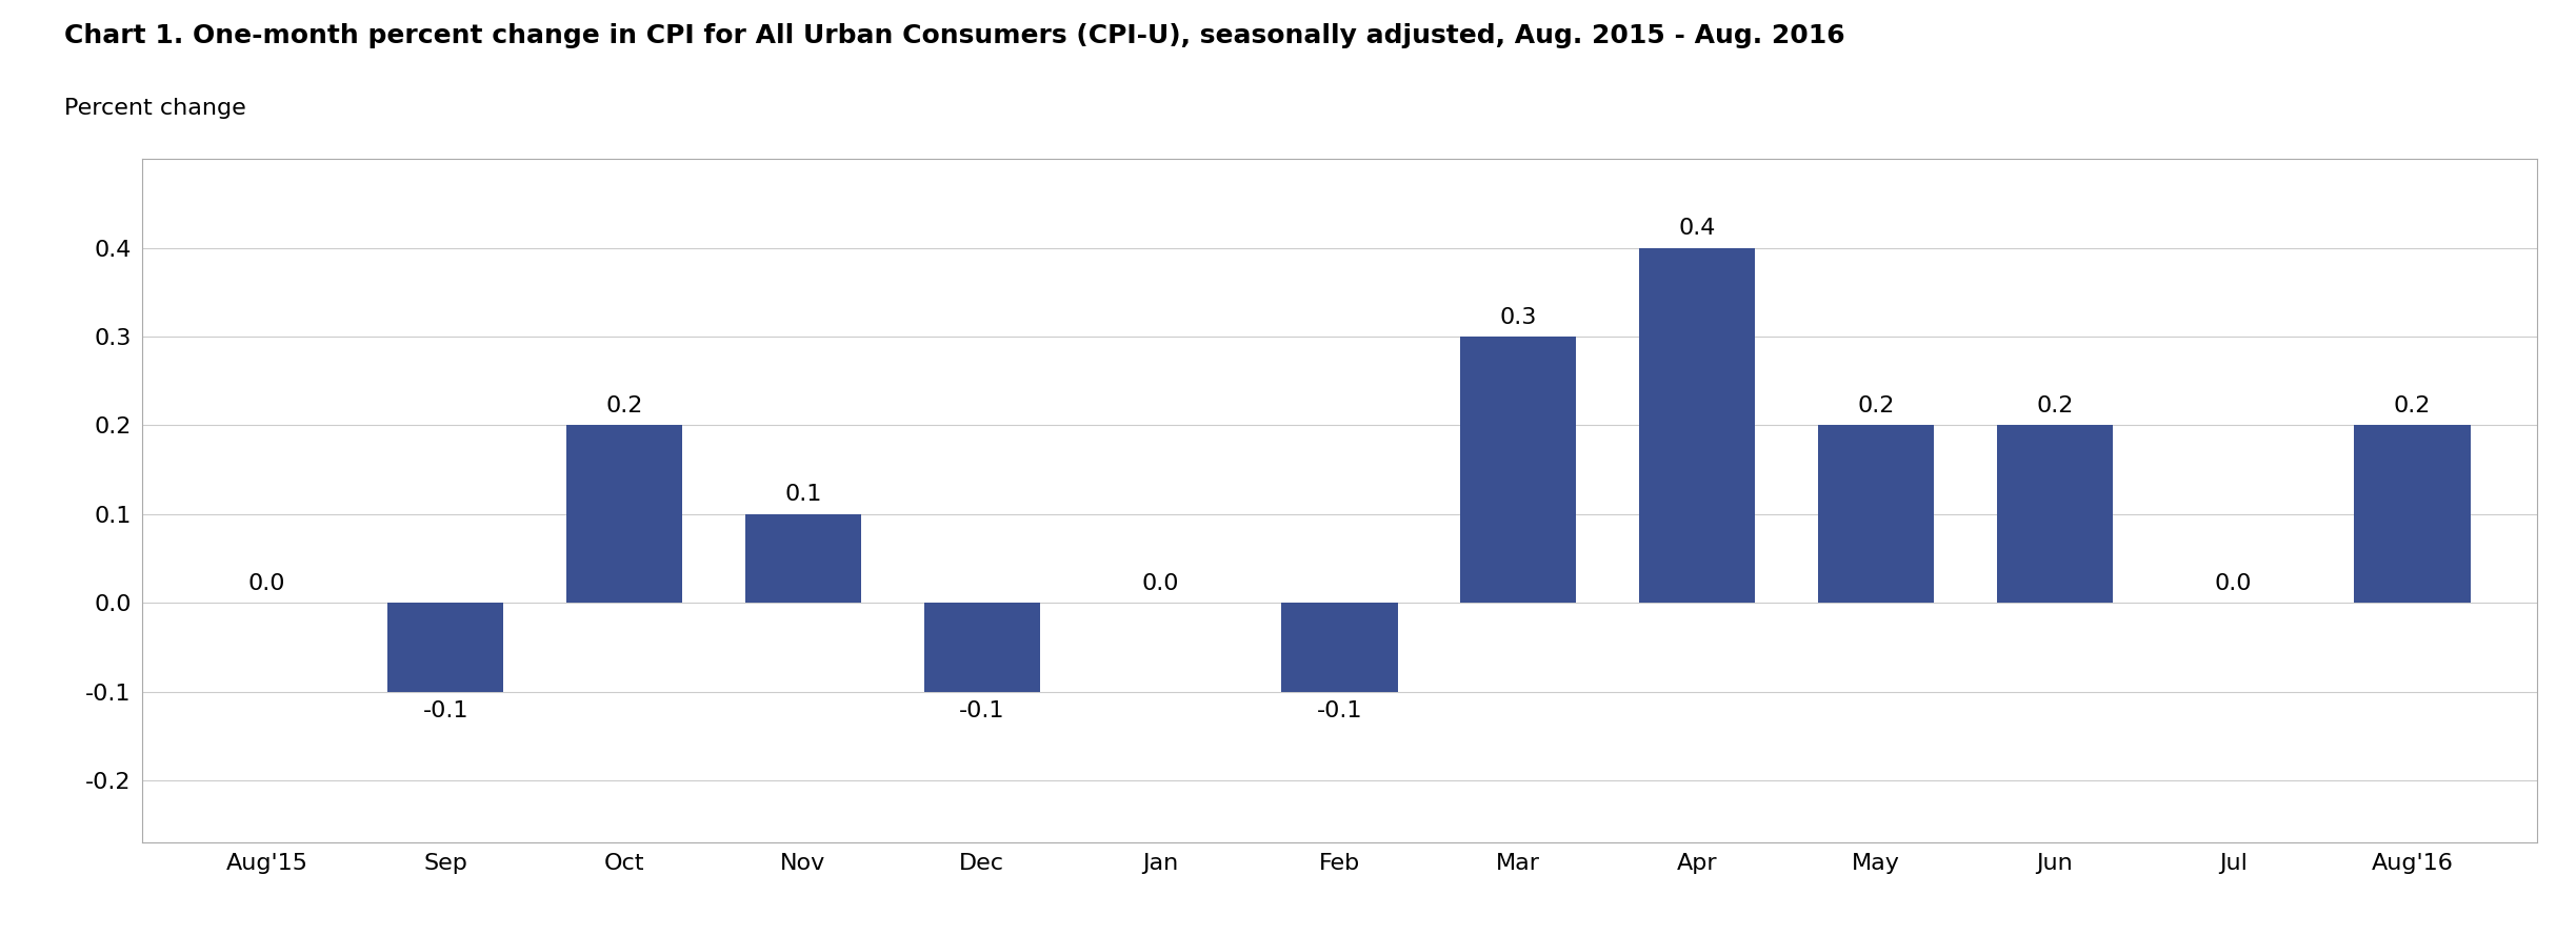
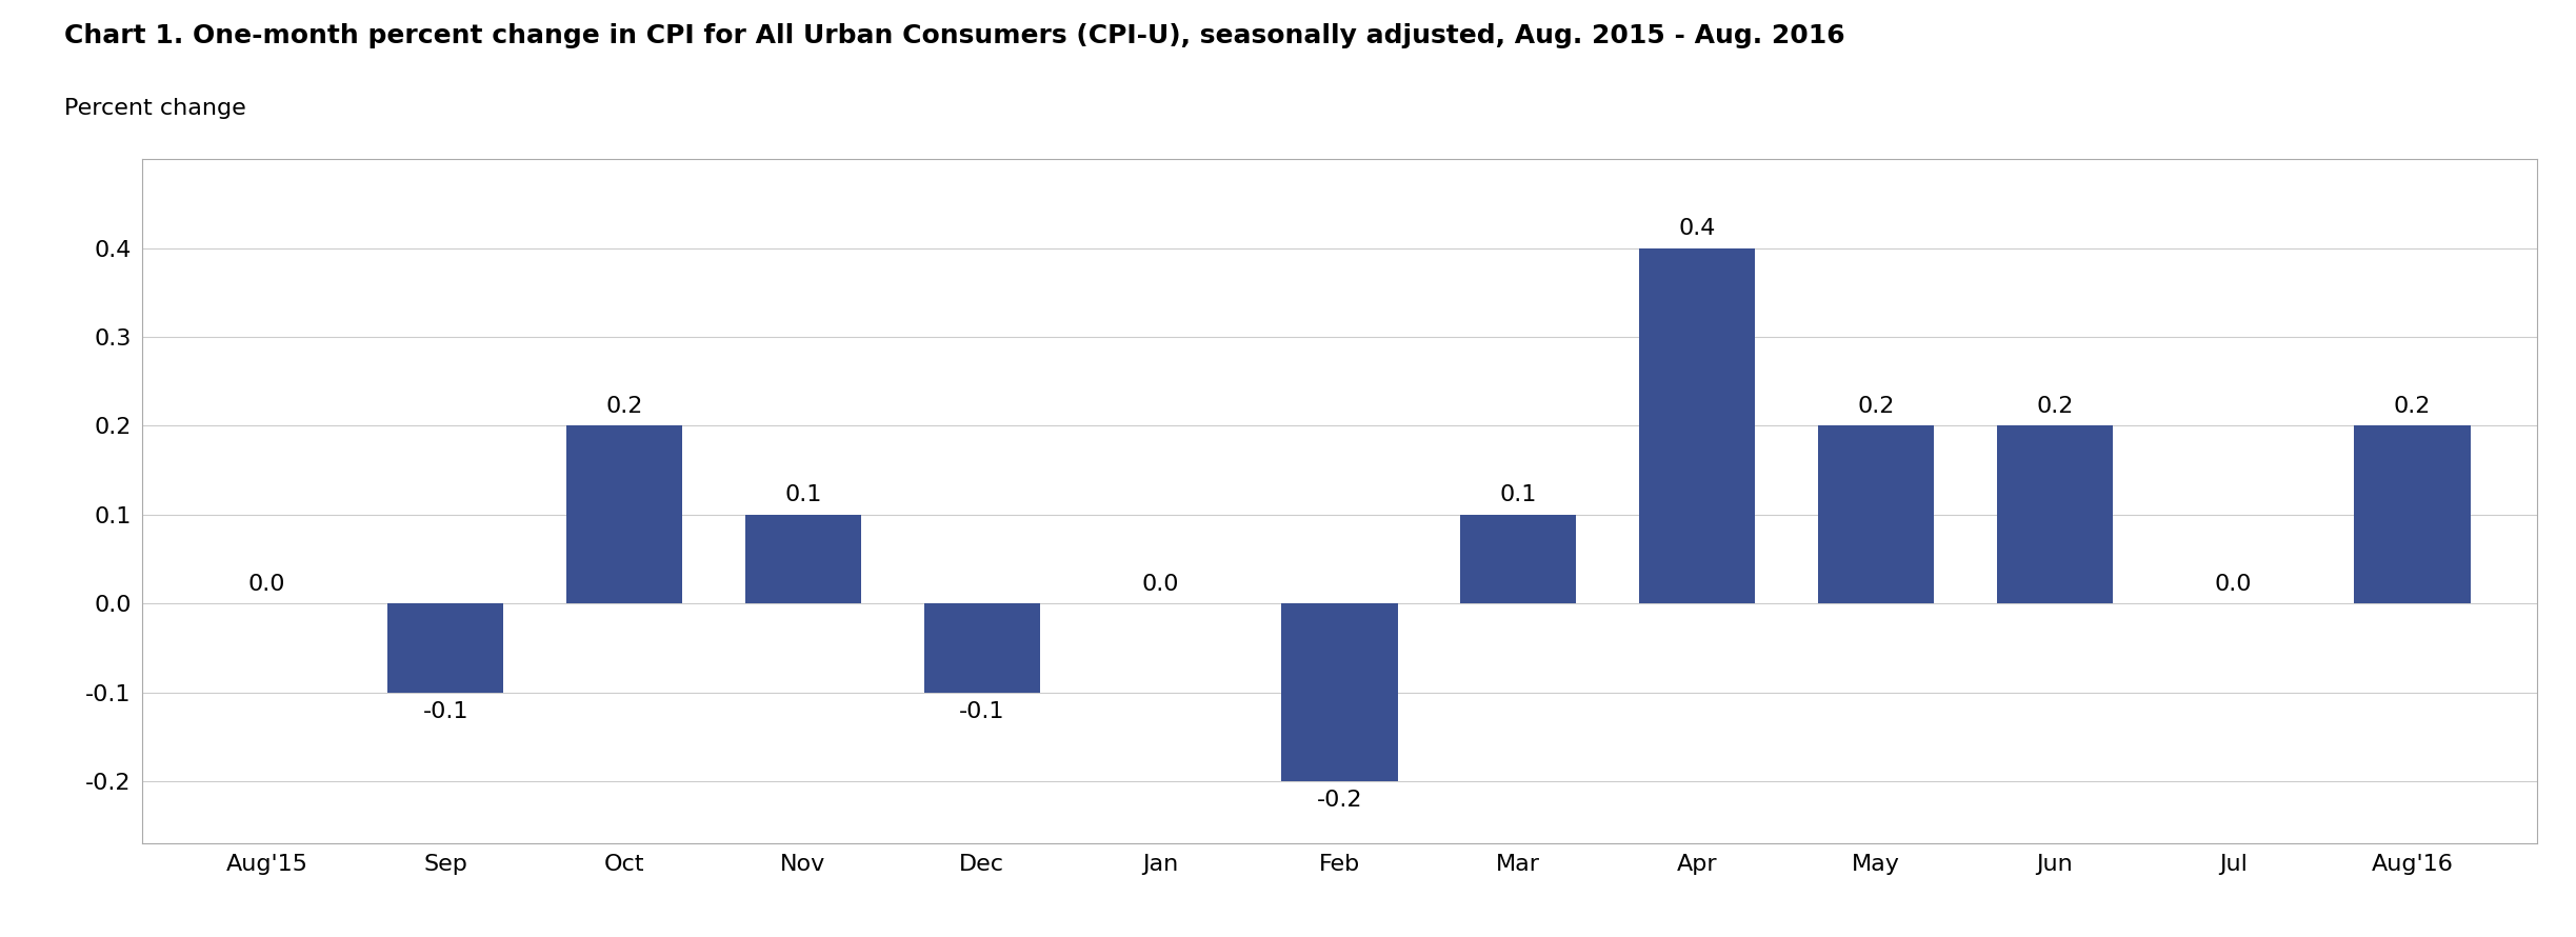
Feb: -0.1 -> -0.2
Mar: 0.3 -> 0.1
